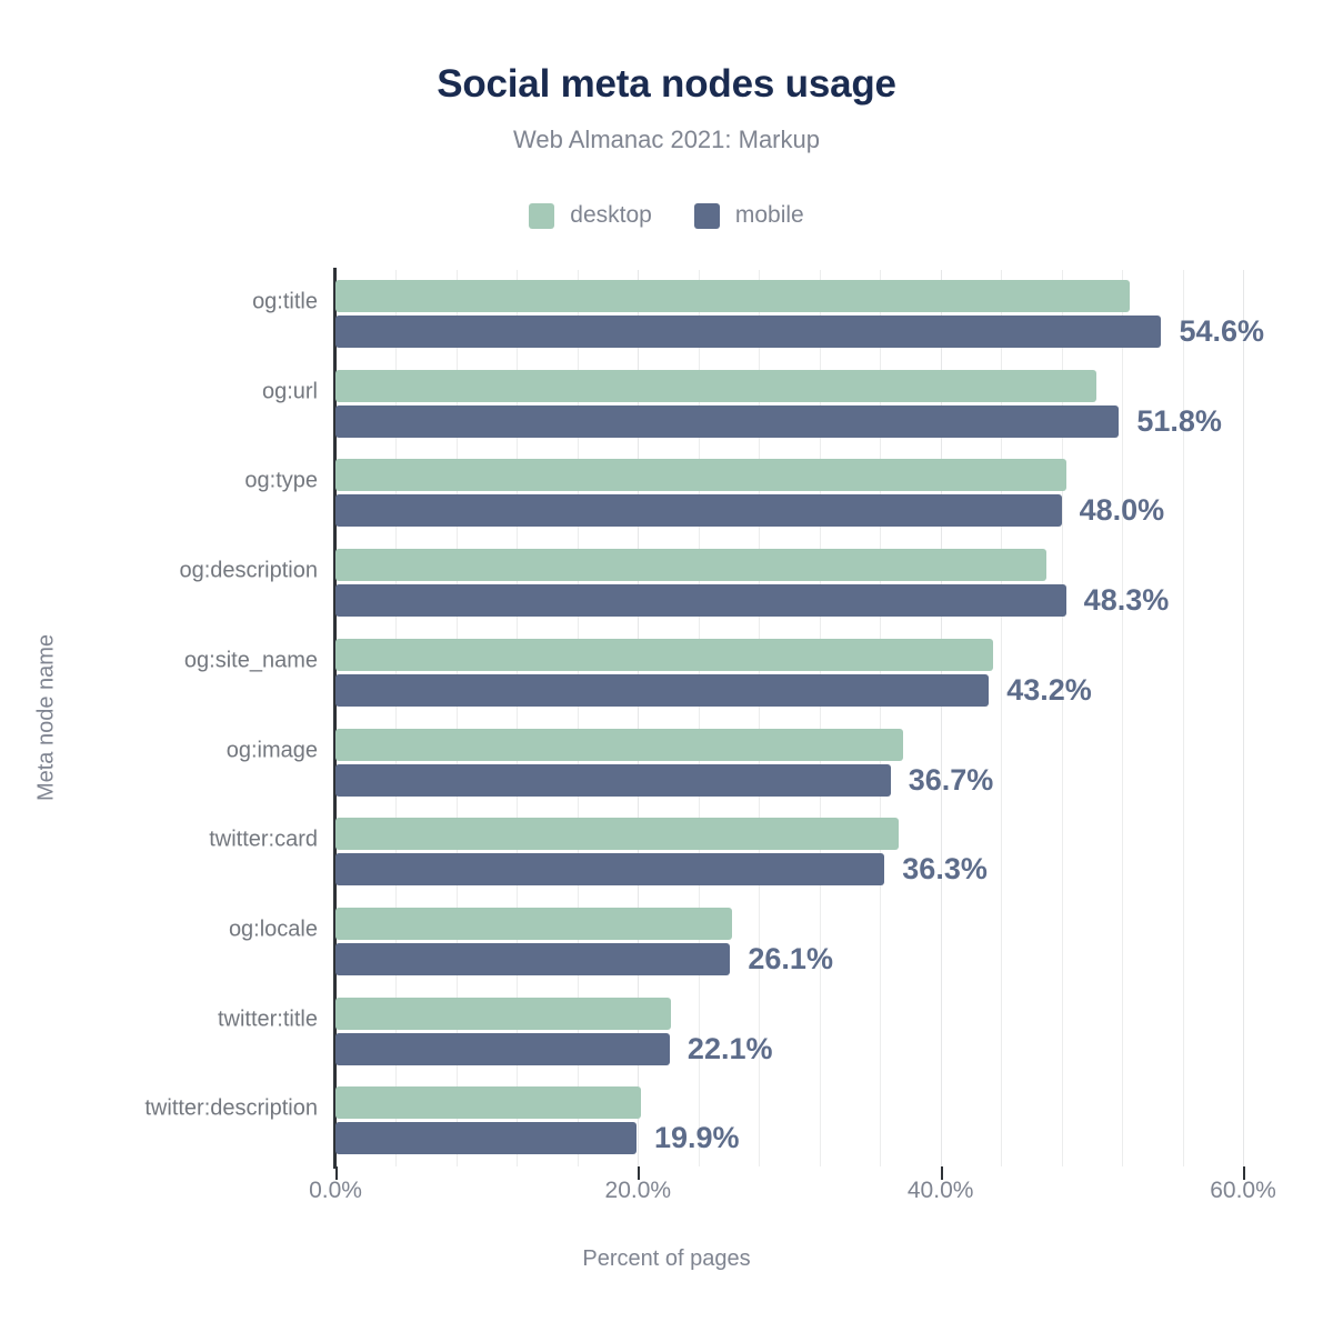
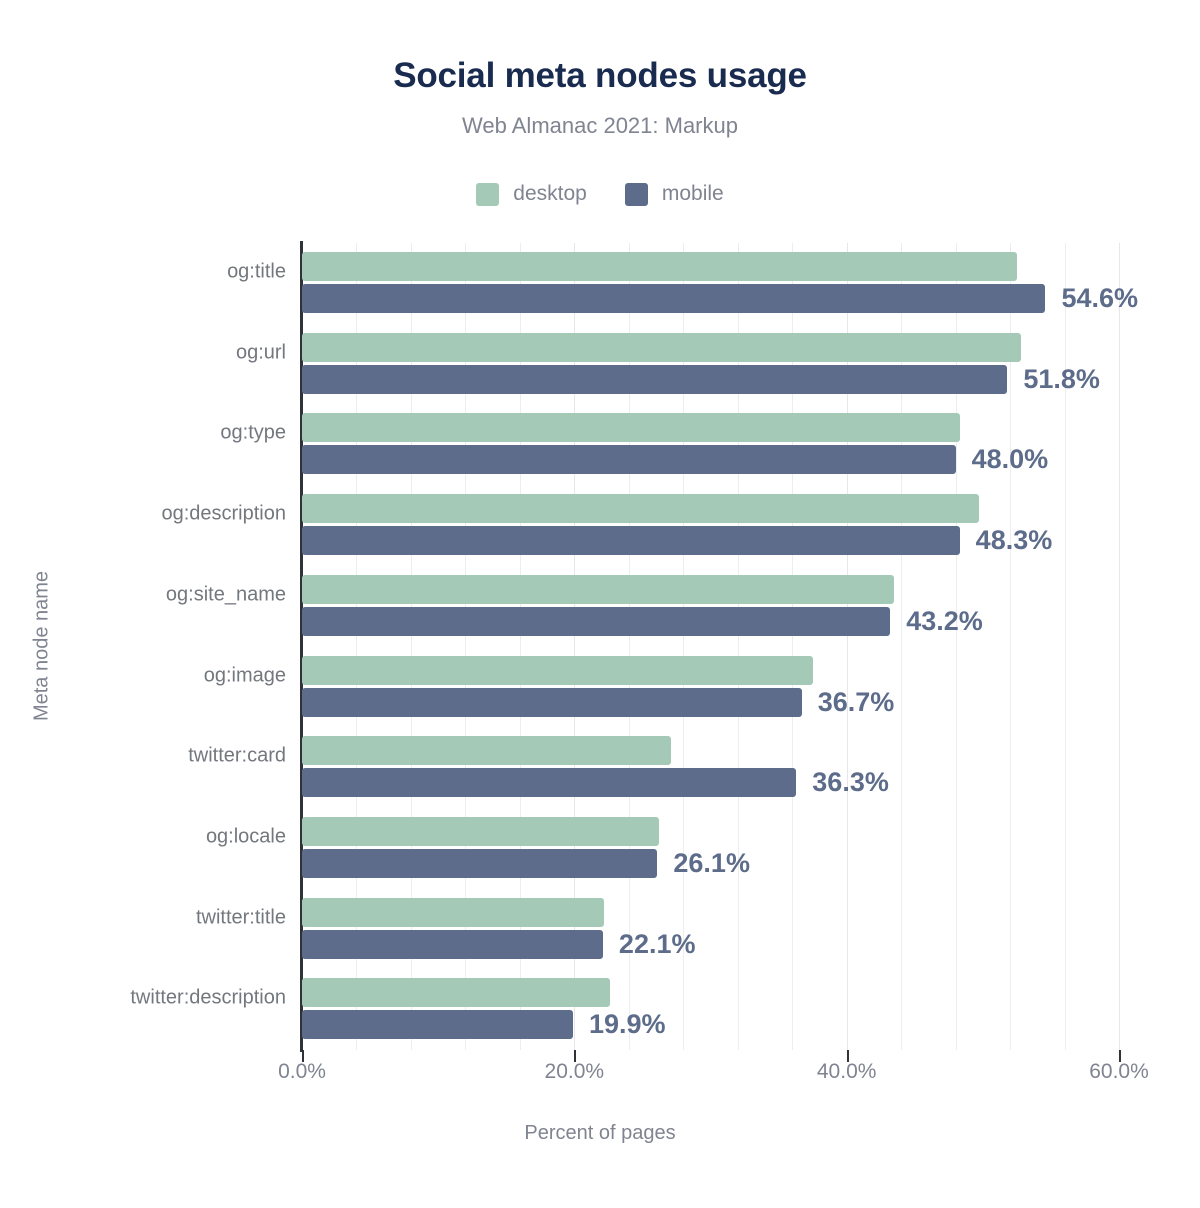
desktop/og:url: 50.3% -> 52.8%
desktop/og:description: 47.0% -> 49.7%
desktop/twitter:card: 37.2% -> 27.1%
desktop/twitter:description: 20.2% -> 22.6%
